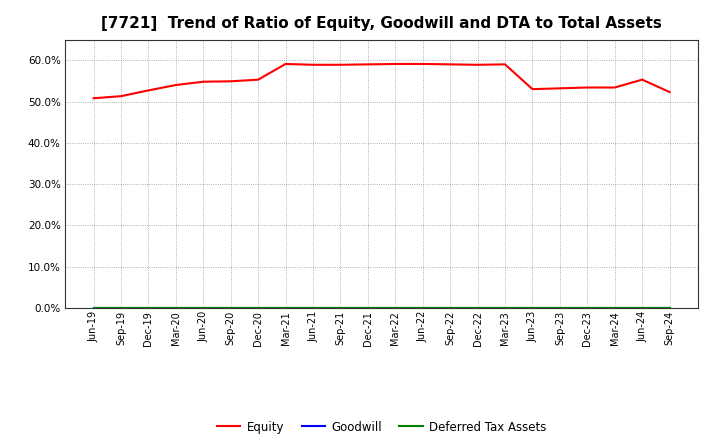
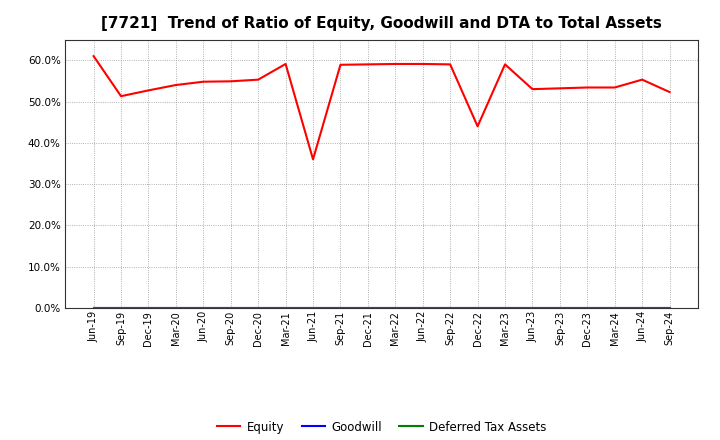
Equity/Jun-19: 50.8% -> 61.0%
Equity/Jun-21: 58.9% -> 36.0%
Equity/Dec-22: 58.9% -> 44.0%
